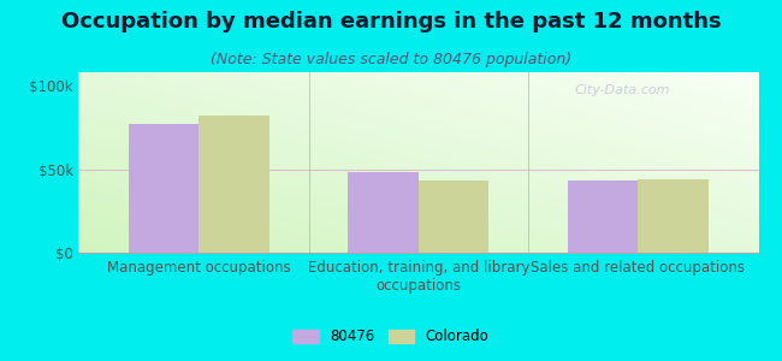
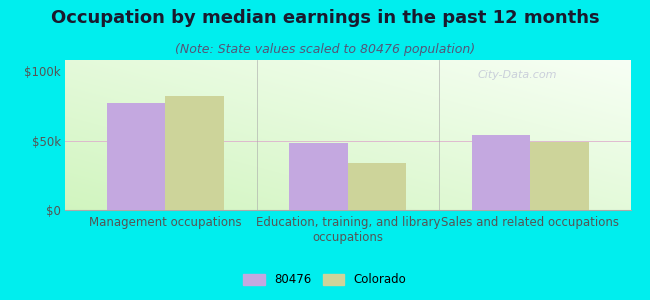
Colorado/Education, training, and library occupations: $43k -> $34k
80476/Sales and related occupations: $43k -> $54k
Colorado/Sales and related occupations: $44k -> $49k
